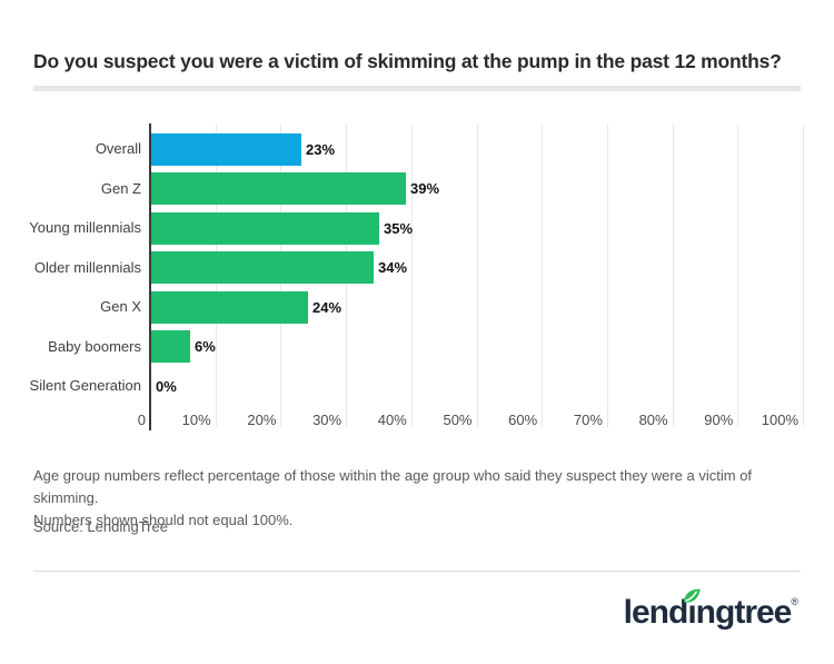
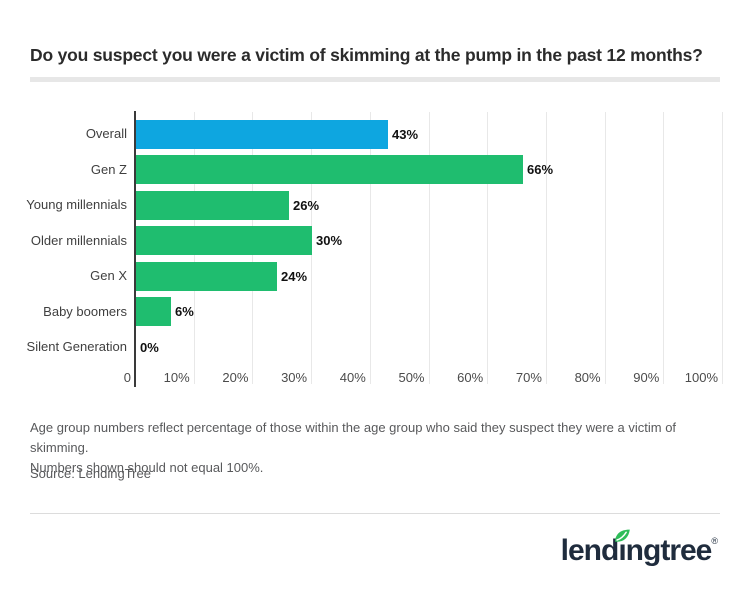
Overall: 23% -> 43%
Gen Z: 39% -> 66%
Young millennials: 35% -> 26%
Older millennials: 34% -> 30%
